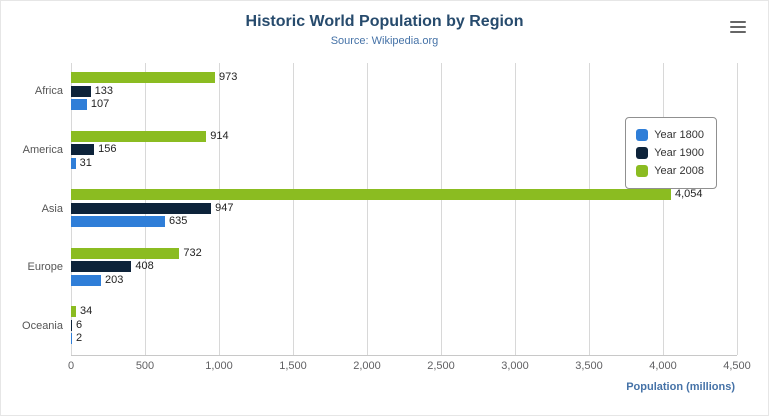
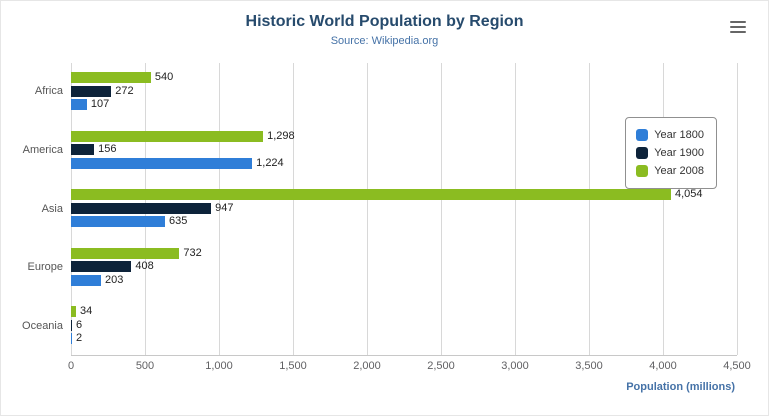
Year 1900/Africa: 133 -> 272
Year 2008/Africa: 973 -> 540
Year 1800/America: 31 -> 1,224
Year 2008/America: 914 -> 1,298
